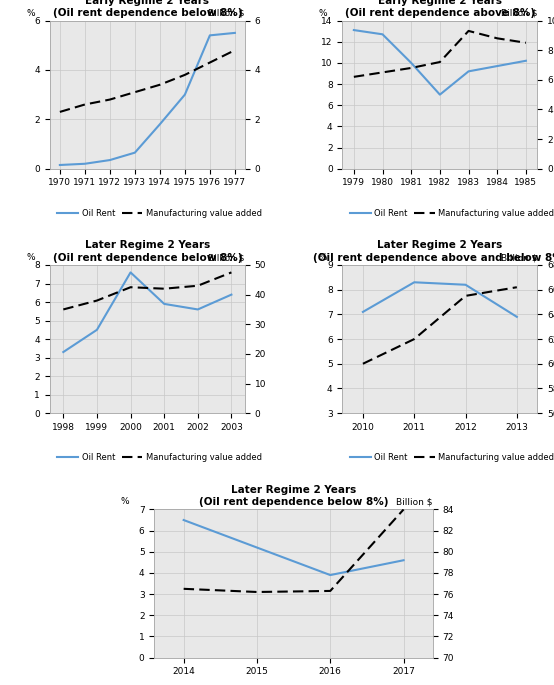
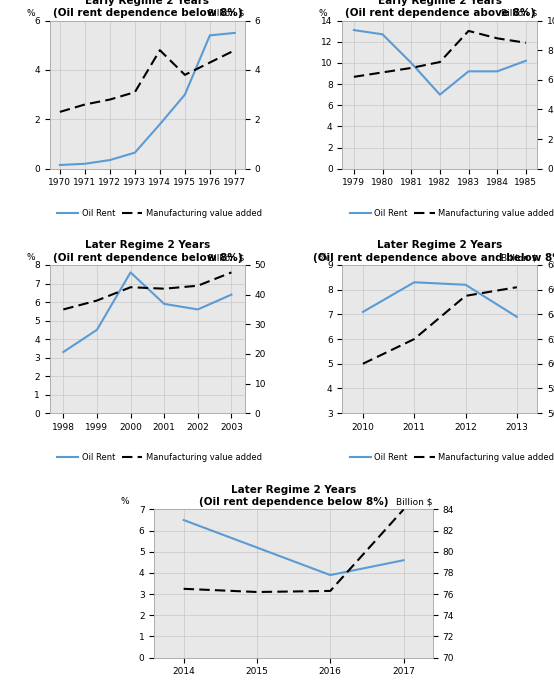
Manufacturing value added/1974: 3.4 -> 4.8
Oil Rent/1984: 9.7 -> 9.2
